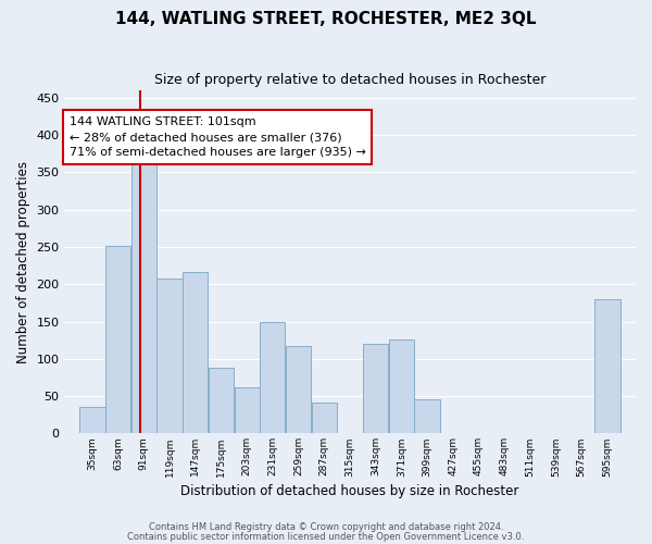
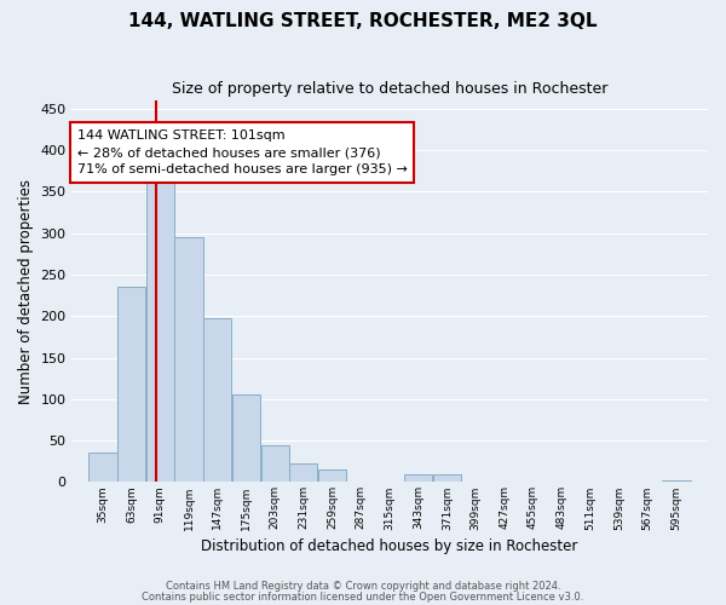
63sqm: 252 -> 235
119sqm: 208 -> 295
147sqm: 216 -> 198
175sqm: 88 -> 105
203sqm: 62 -> 45
231sqm: 150 -> 22
259sqm: 118 -> 15
287sqm: 42 -> 1
343sqm: 120 -> 10
371sqm: 126 -> 9
399sqm: 46 -> 1
595sqm: 180 -> 2
